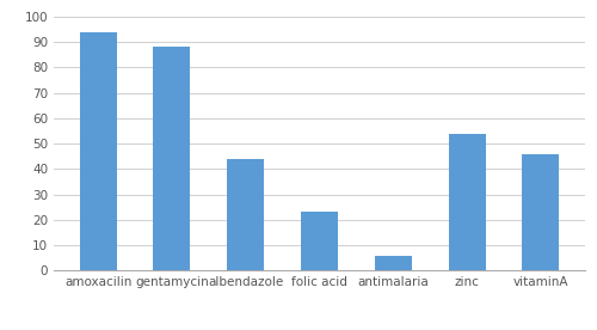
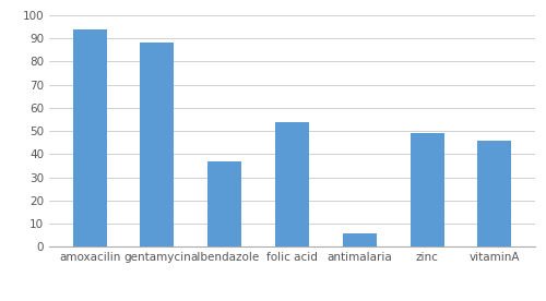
albendazole: 44 -> 37
folic acid: 23 -> 54
zinc: 54 -> 49
